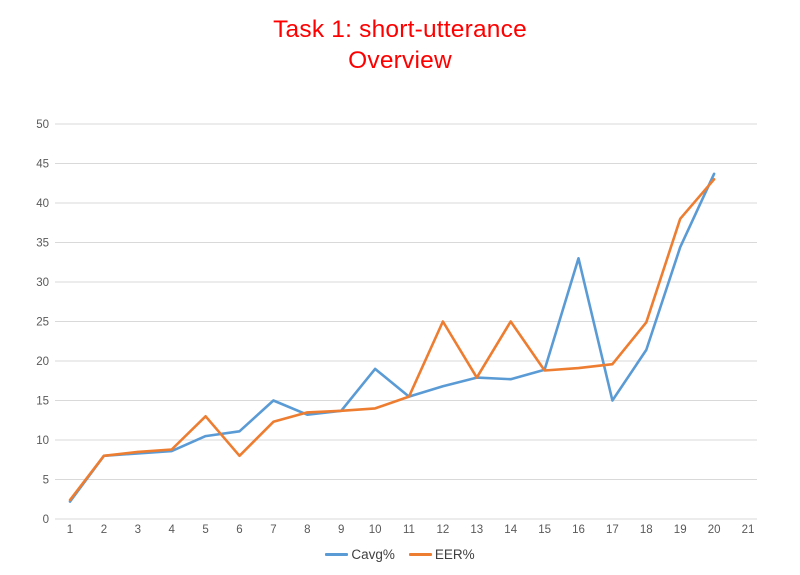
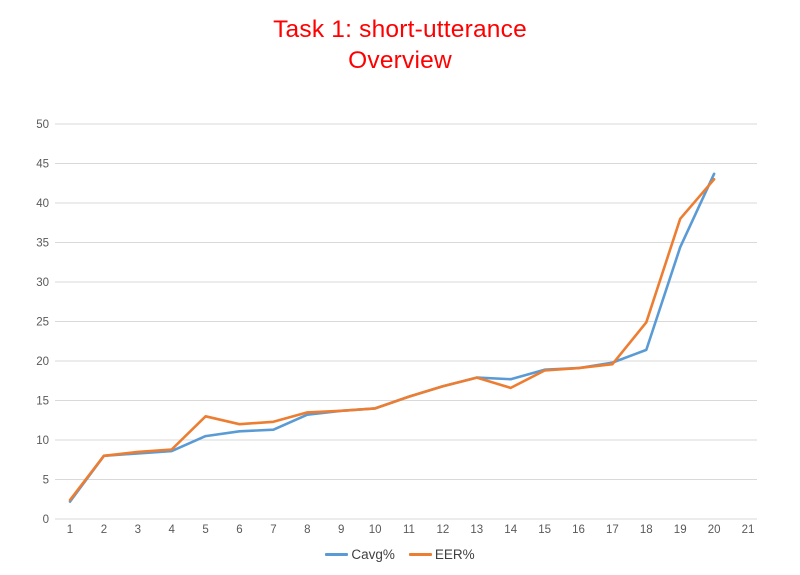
EER%/6: 8 -> 12
Cavg%/7: 15 -> 11
Cavg%/10: 19 -> 14
EER%/12: 25 -> 17
EER%/14: 25 -> 17
Cavg%/16: 33 -> 19
Cavg%/17: 15 -> 20
